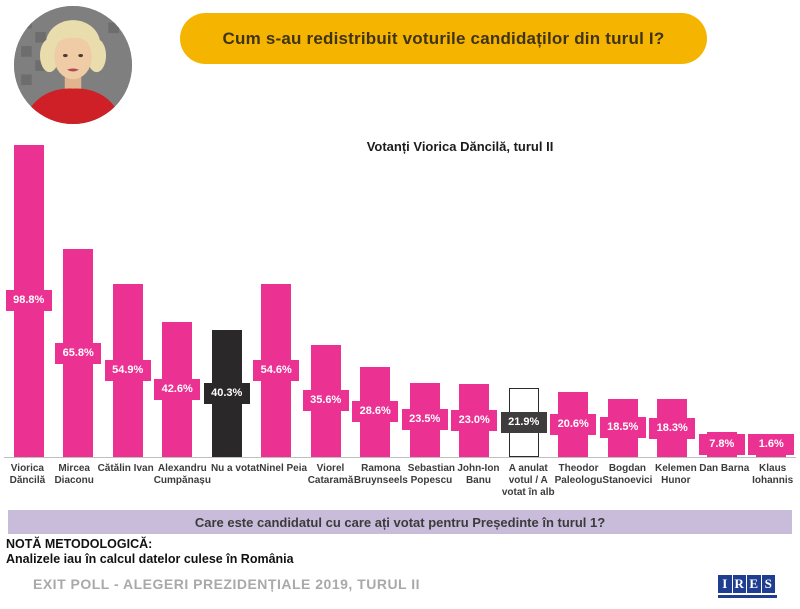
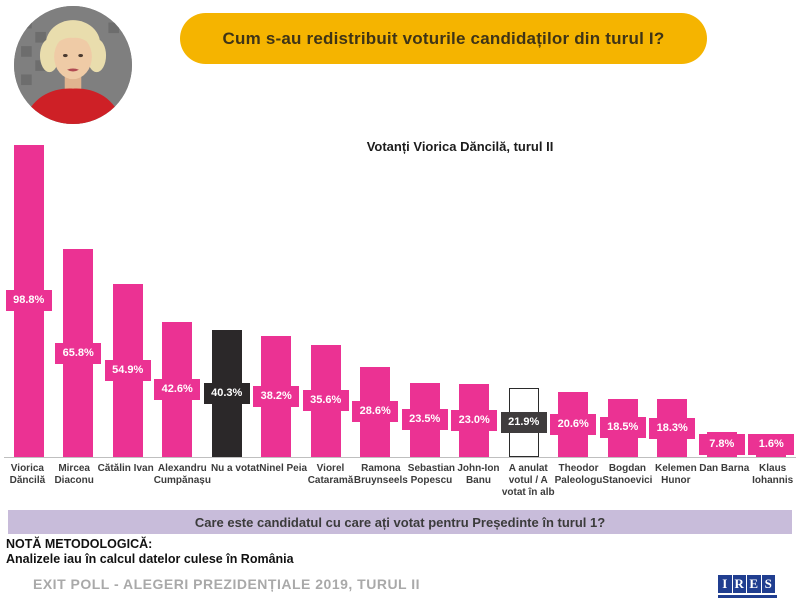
Ninel Peia: 54.6% -> 38.2%
